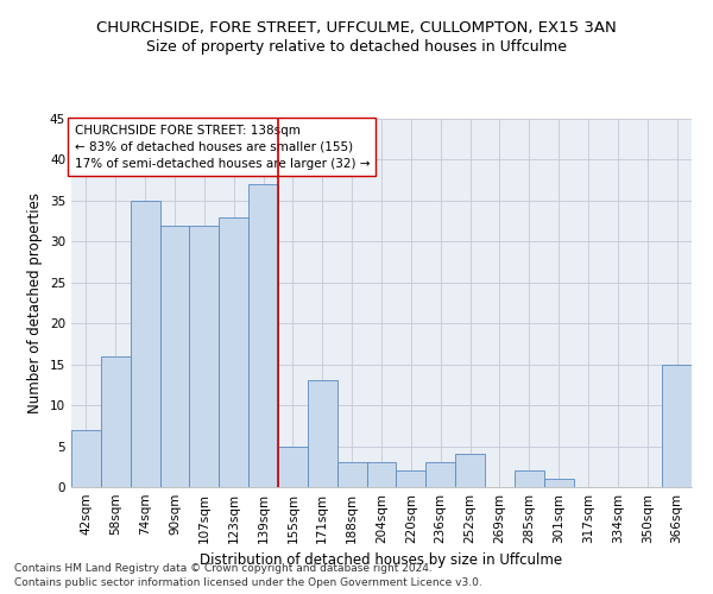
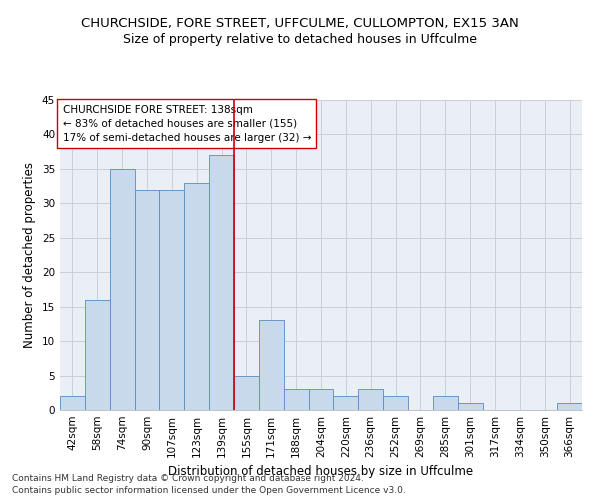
42sqm: 7 -> 2
252sqm: 4 -> 2
366sqm: 15 -> 1
